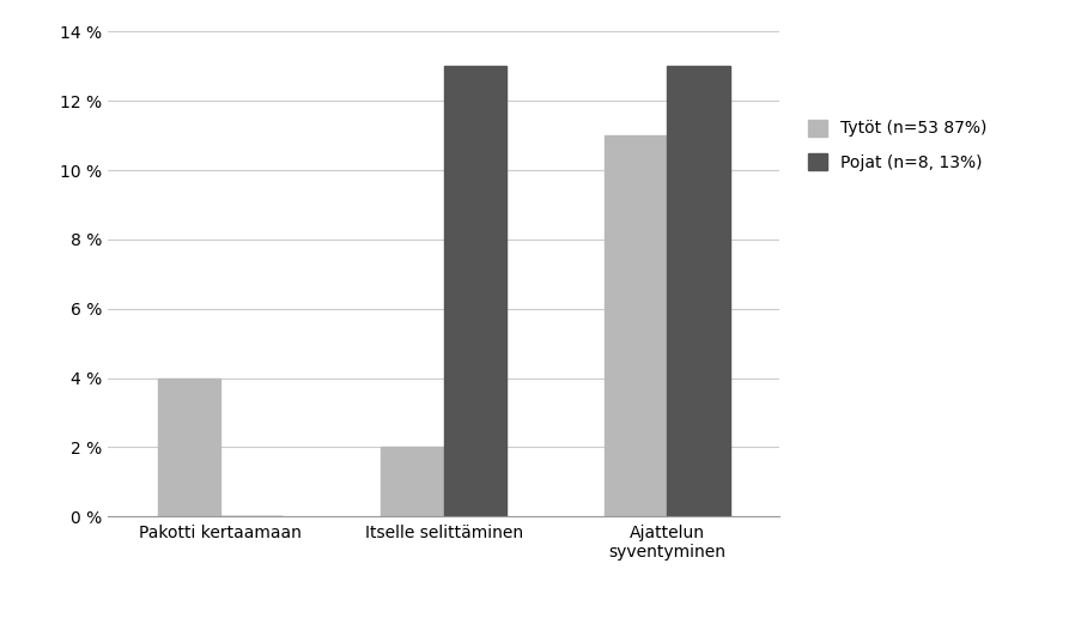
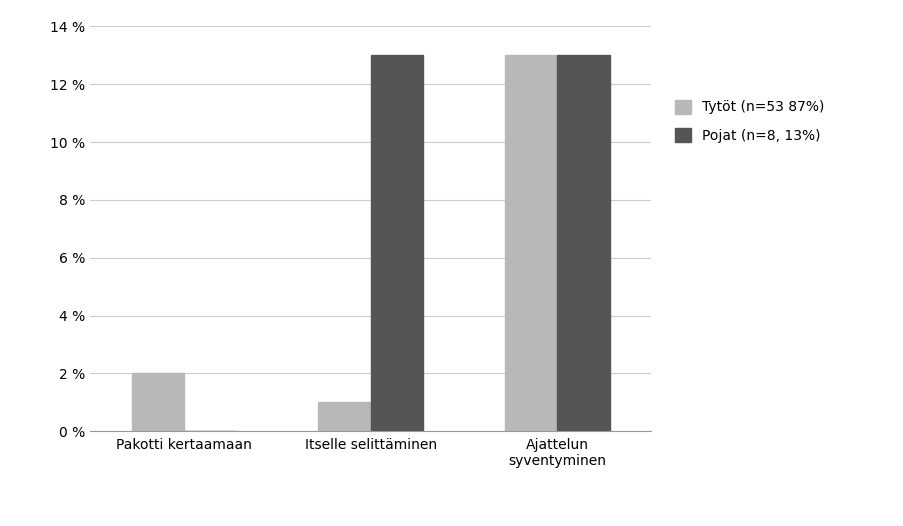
Tytöt (n=53 87%)/Pakotti kertaamaan: 4 % -> 2 %
Tytöt (n=53 87%)/Itselle selittäminen: 2 % -> 1 %
Tytöt (n=53 87%)/Ajattelun syventyminen: 11 % -> 13 %
